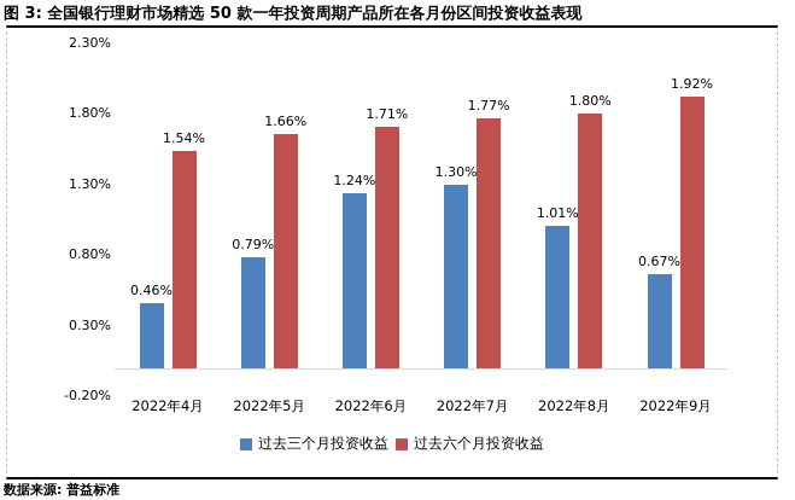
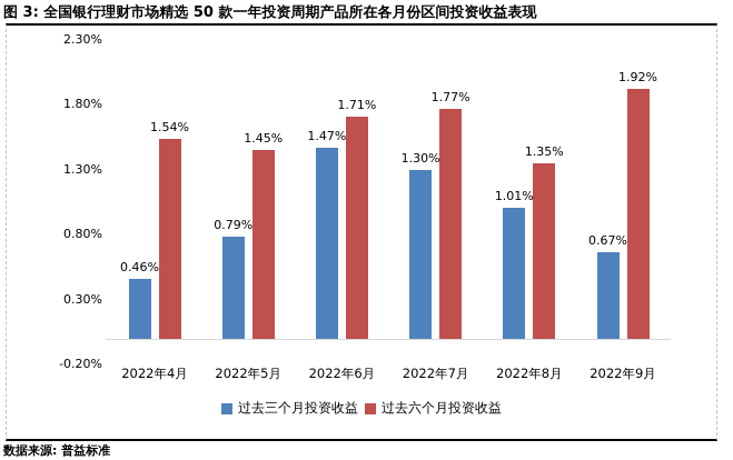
过去六个月投资收益/2022年5月: 1.66% -> 1.45%
过去三个月投资收益/2022年6月: 1.24% -> 1.47%
过去六个月投资收益/2022年8月: 1.80% -> 1.35%
